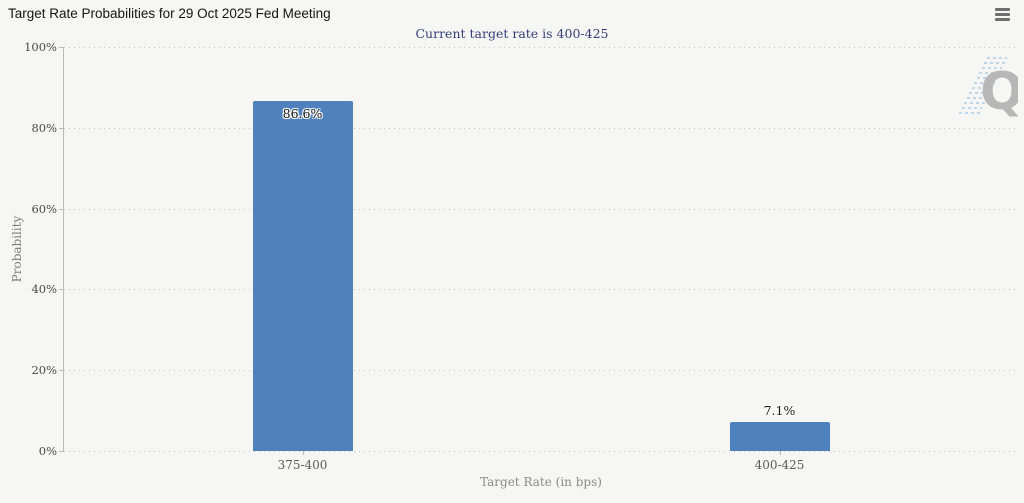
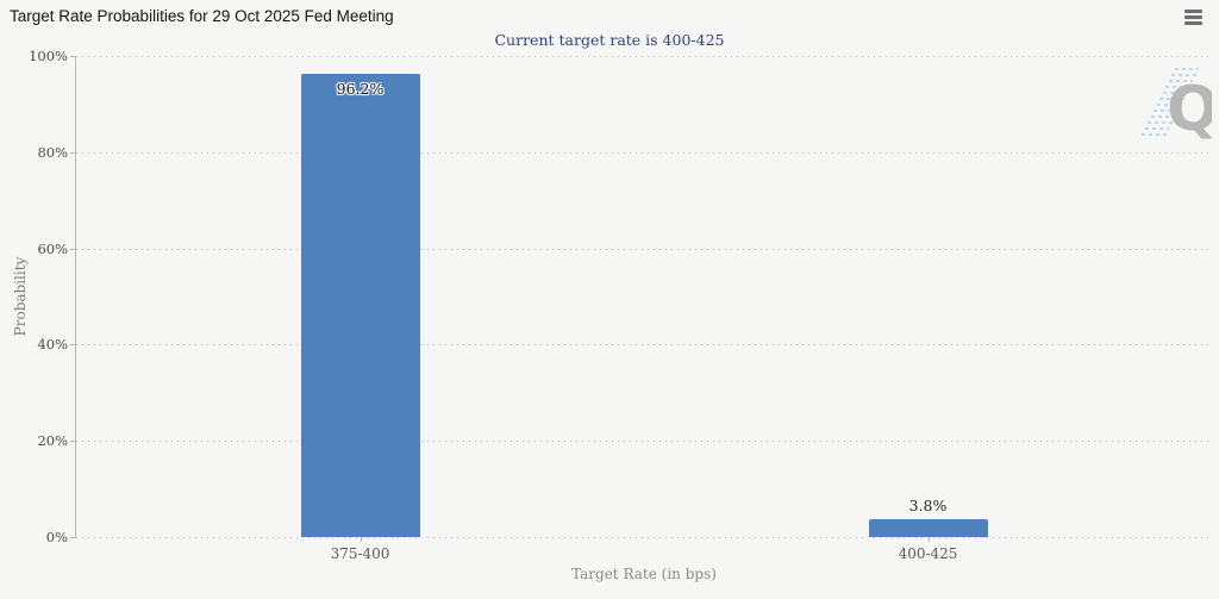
375-400: 86.6% -> 96.2%
400-425: 7.1% -> 3.8%
